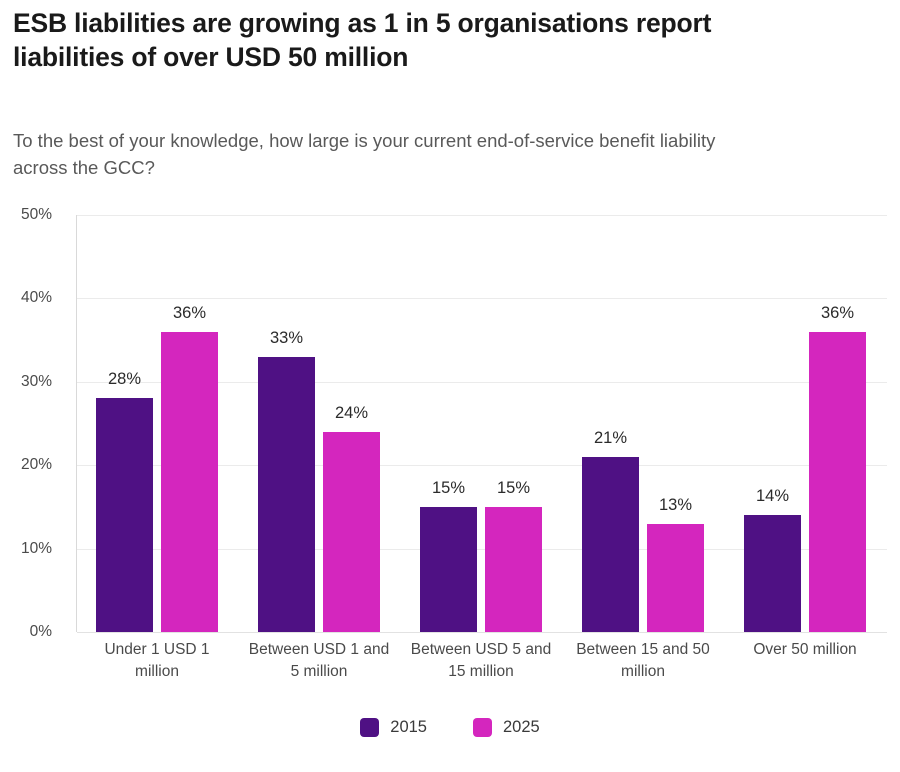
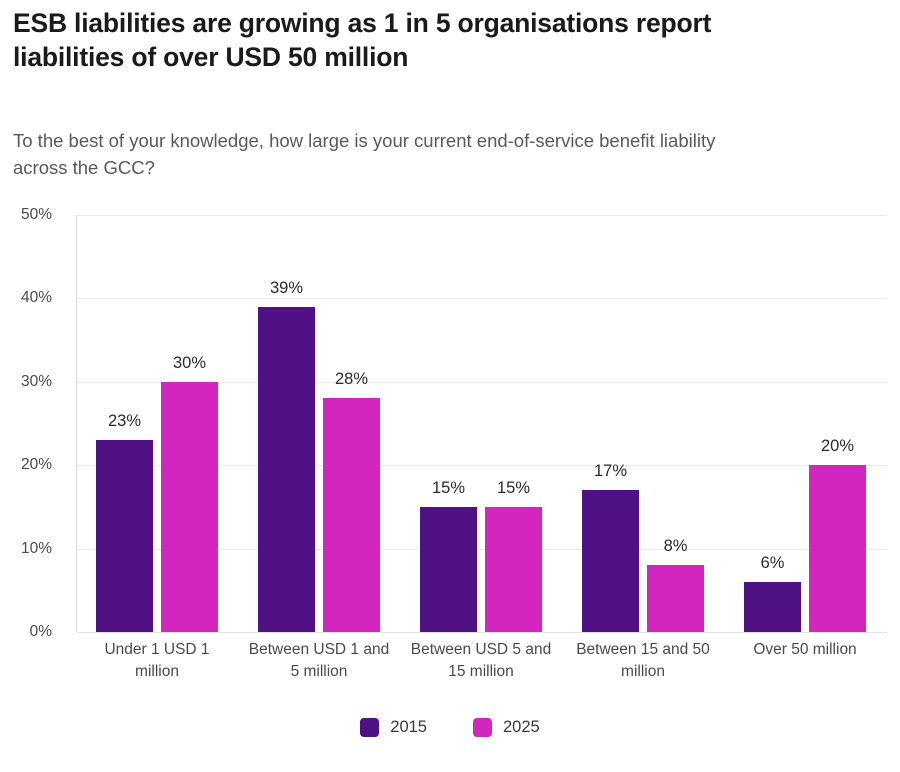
2015/Under 1 USD 1 million: 28% -> 23%
2025/Under 1 USD 1 million: 36% -> 30%
2015/Between USD 1 and 5 million: 33% -> 39%
2025/Between USD 1 and 5 million: 24% -> 28%
2015/Between 15 and 50 million: 21% -> 17%
2025/Between 15 and 50 million: 13% -> 8%
2015/Over 50 million: 14% -> 6%
2025/Over 50 million: 36% -> 20%
